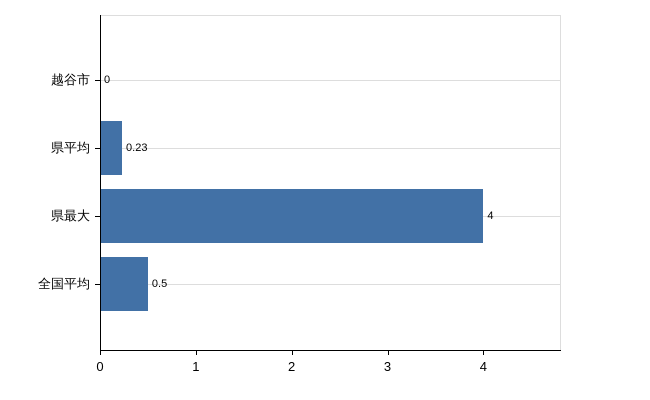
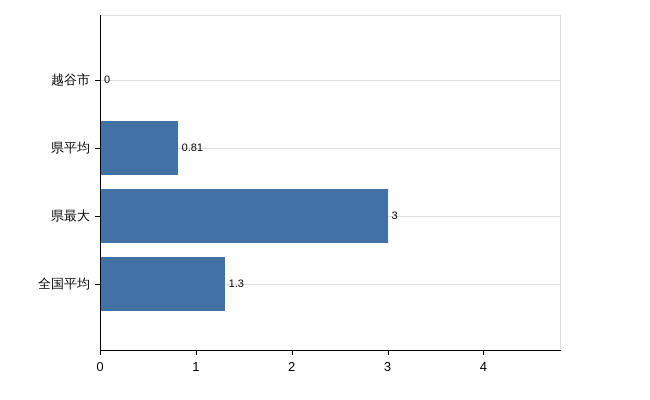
県平均: 0.23 -> 0.81
県最大: 4 -> 3
全国平均: 0.5 -> 1.3
